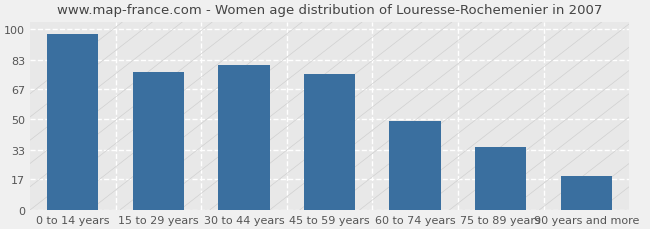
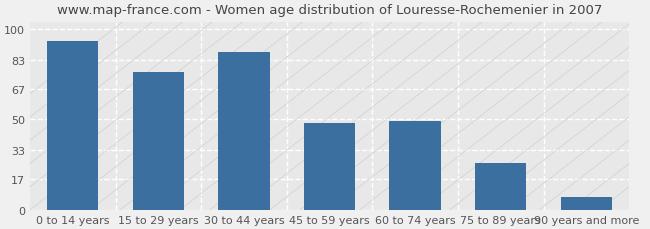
0 to 14 years: 97 -> 93
30 to 44 years: 80 -> 87
45 to 59 years: 75 -> 48
75 to 89 years: 35 -> 26
90 years and more: 19 -> 7
